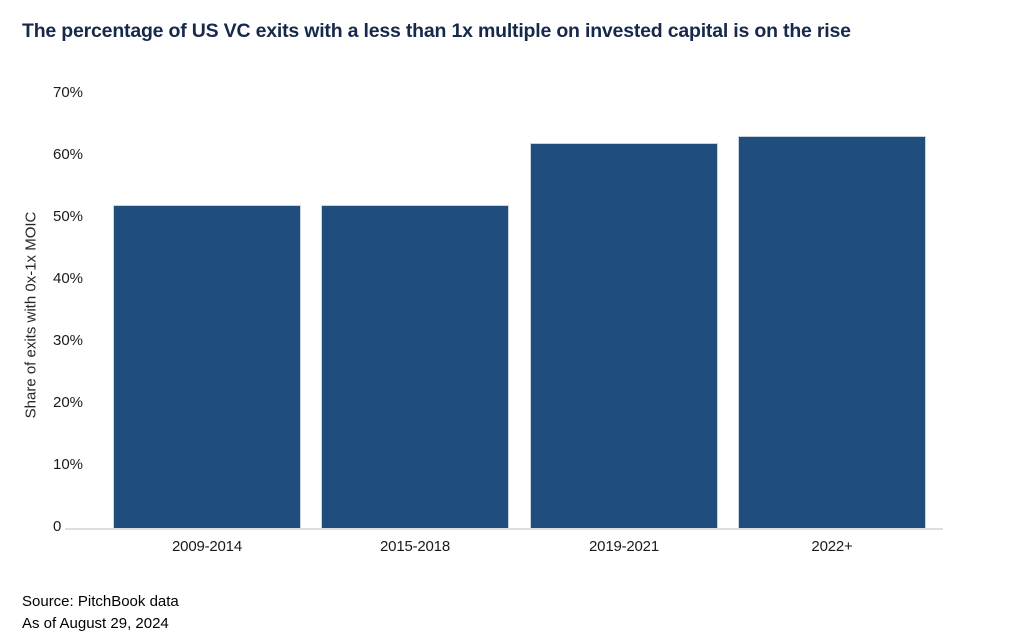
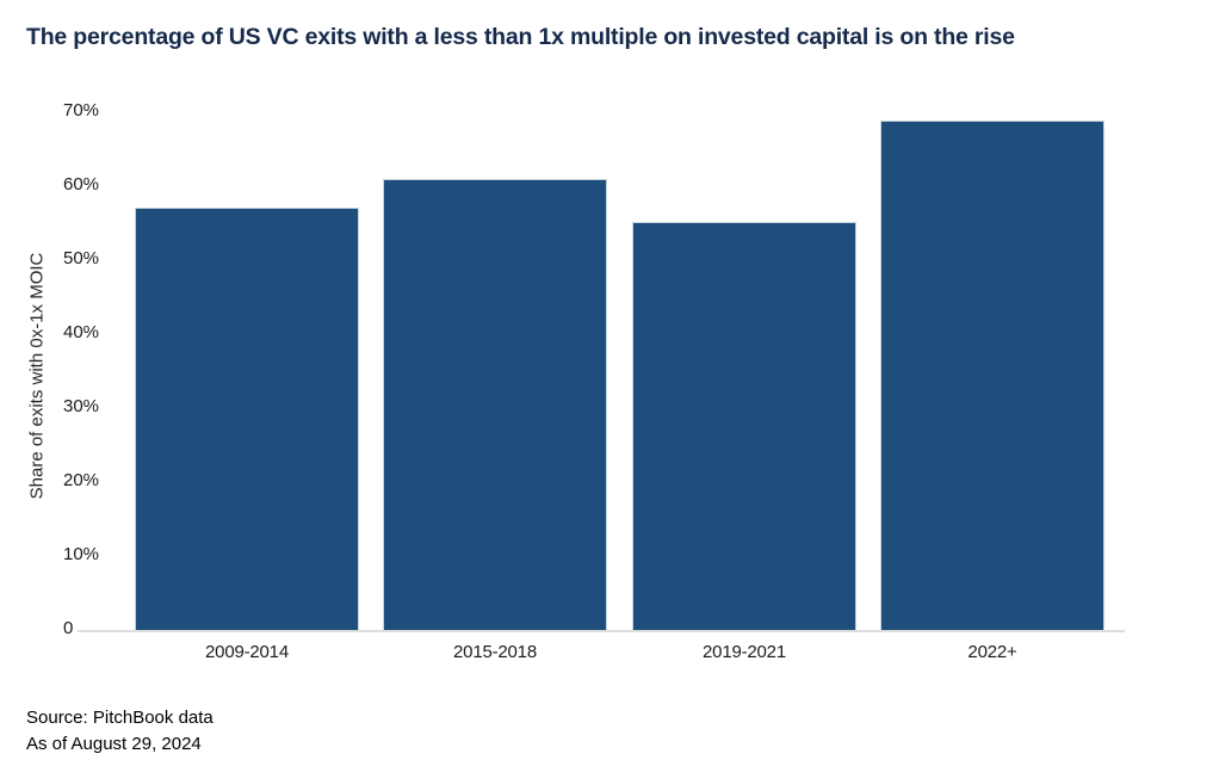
2009-2014: 52% -> 57%
2015-2018: 52% -> 61%
2019-2021: 62% -> 55%
2022+: 63% -> 69%
